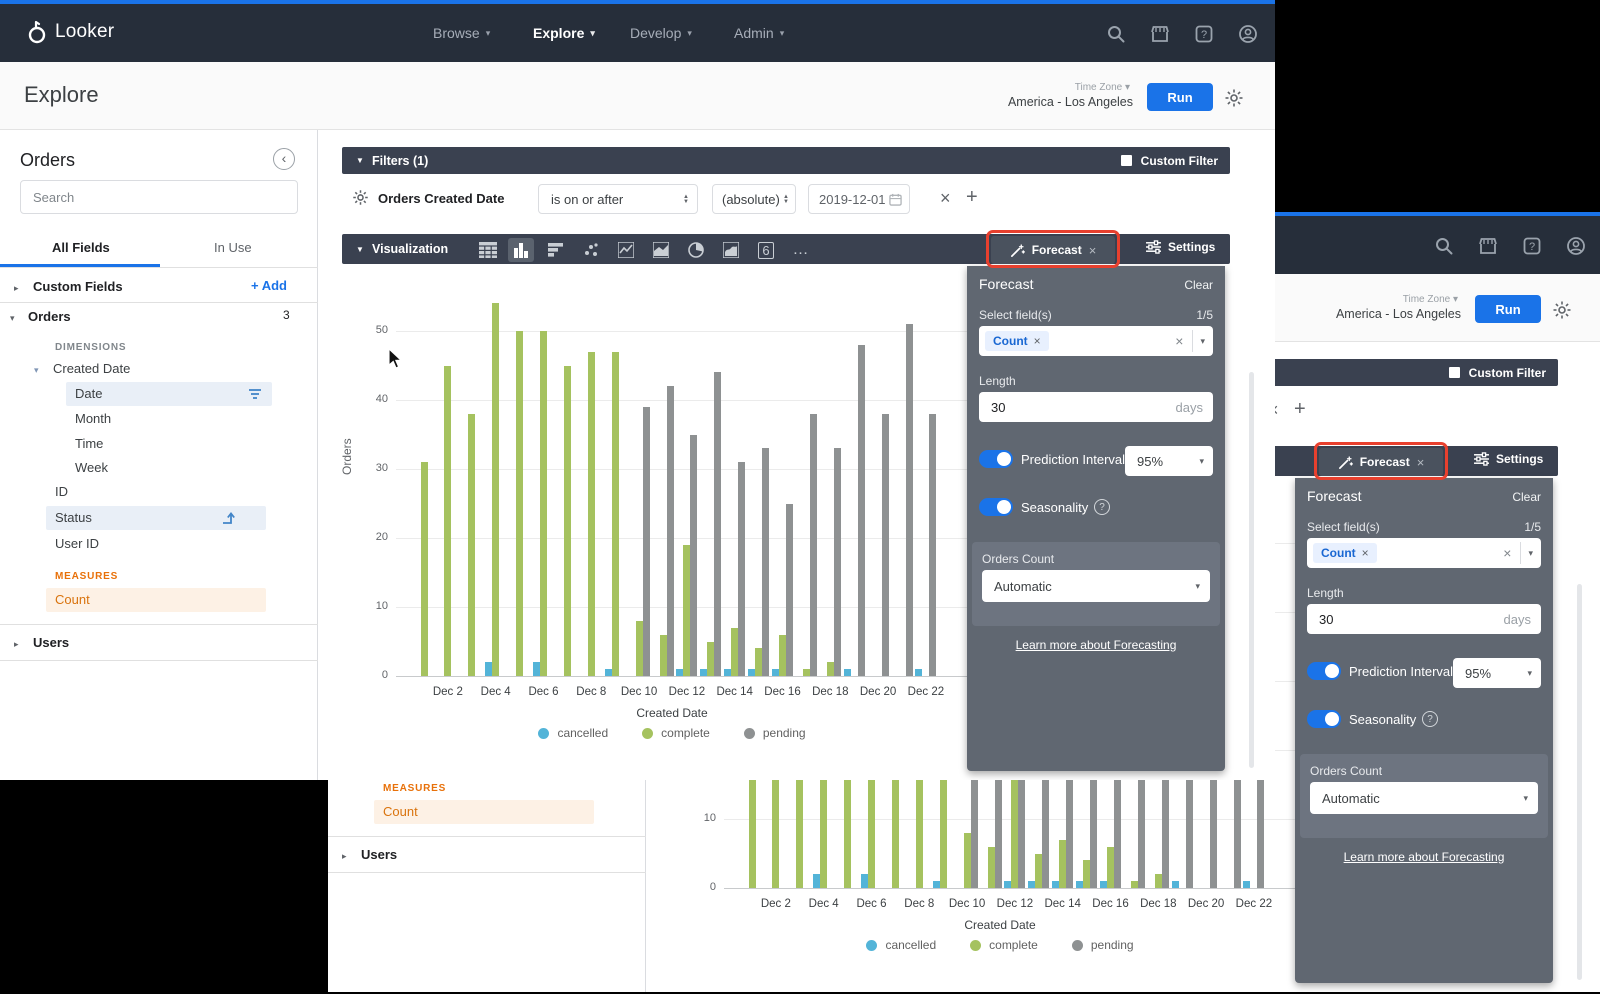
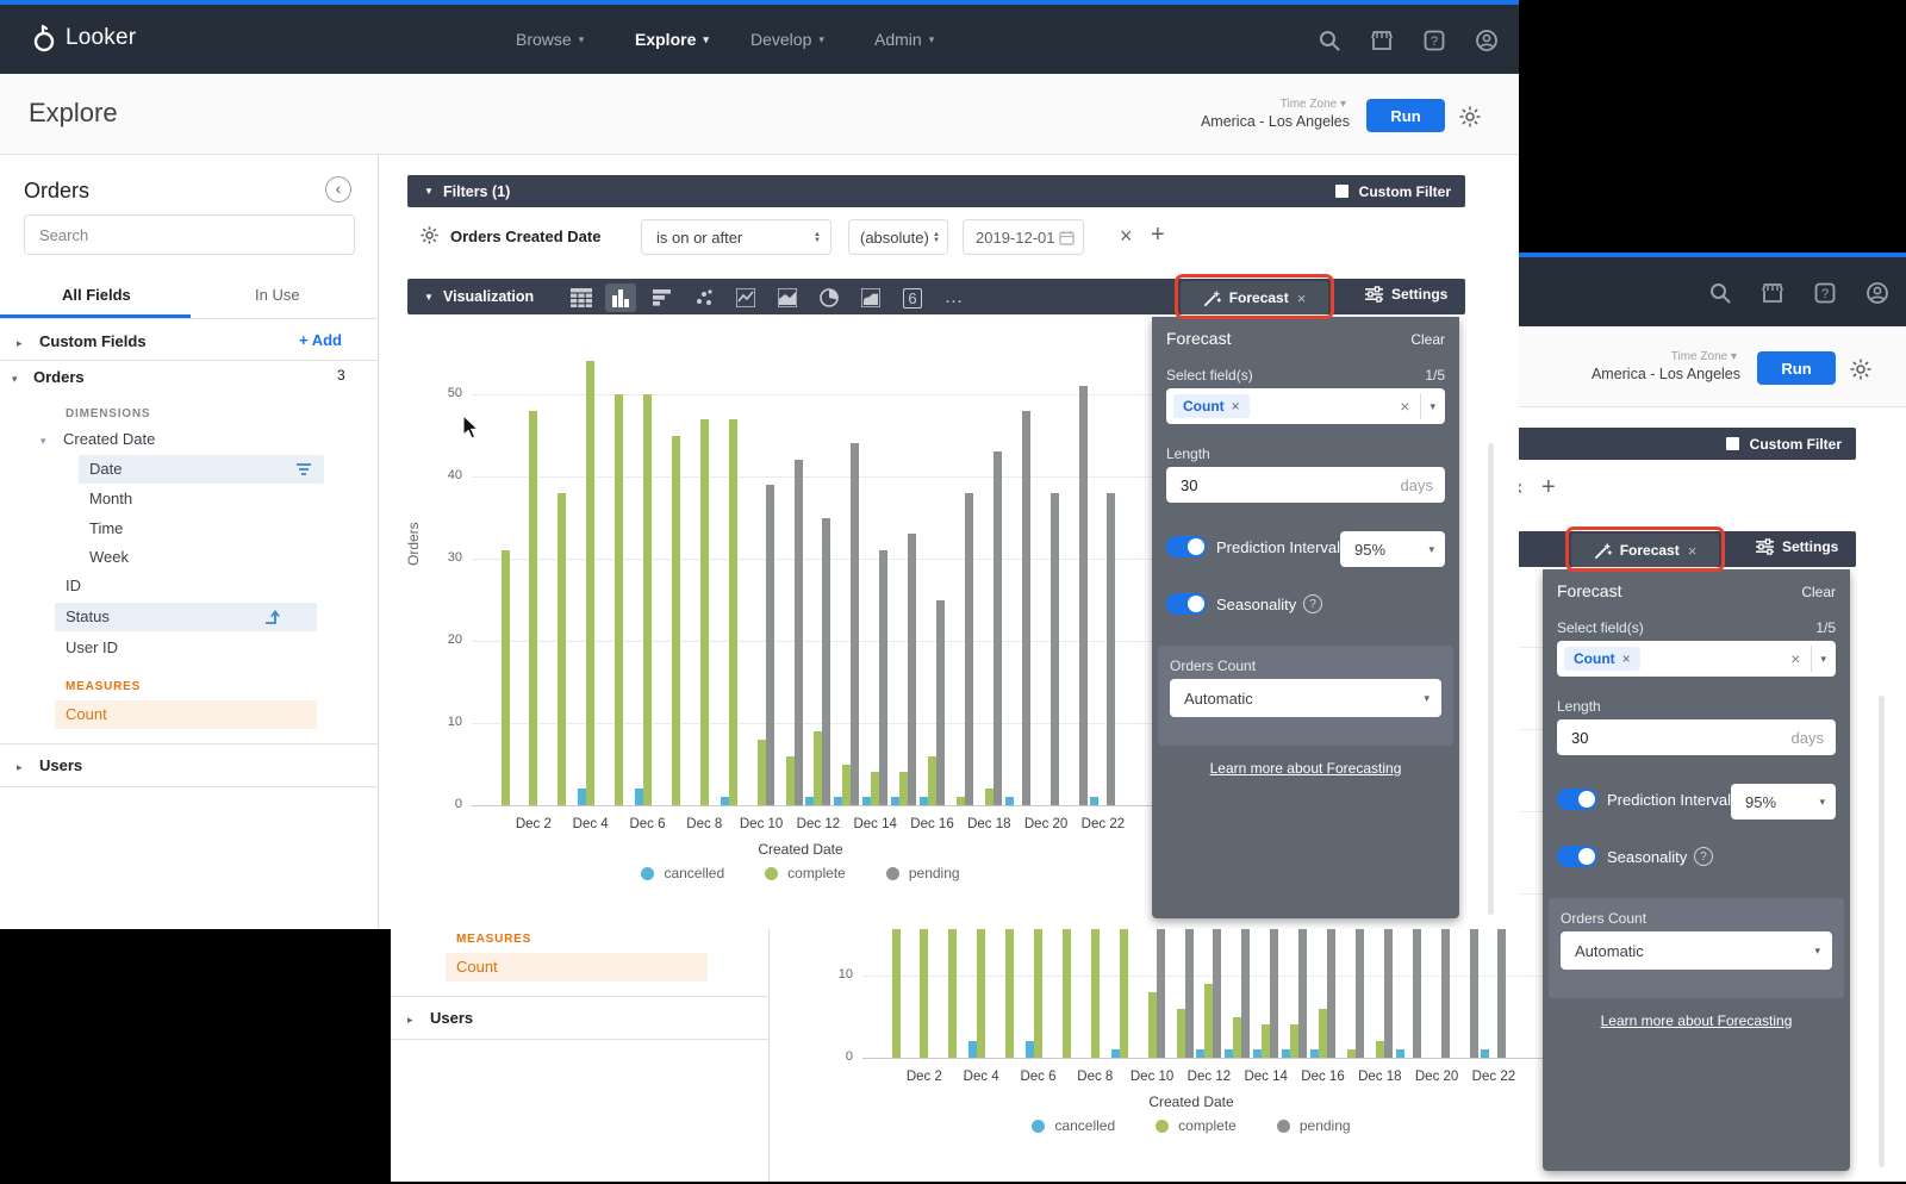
complete/Dec 2: 45 -> 48
complete/Dec 12: 19 -> 9
complete/Dec 14: 7 -> 4
pending/Dec 18: 33 -> 43
